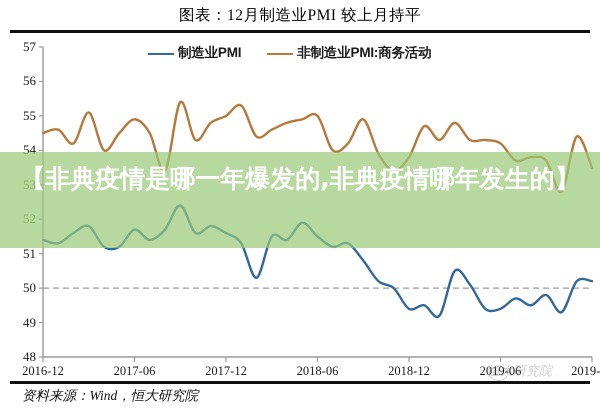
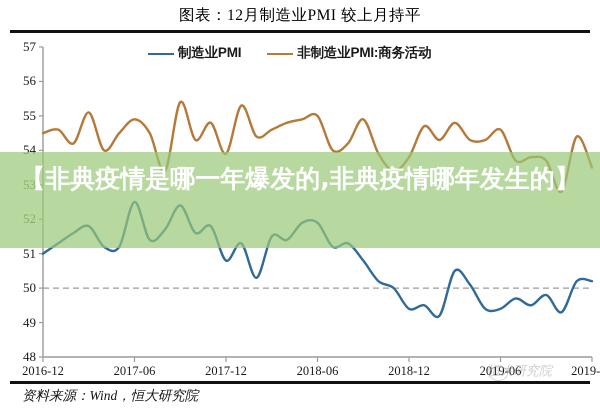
制造业PMI/2016-12: 51.4 -> 51.0
制造业PMI/2017-06: 51.7 -> 52.5
制造业PMI/2017-12: 51.6 -> 50.8
非制造业PMI:商务活动/2017-12: 55.0 -> 53.9
制造业PMI/2018-06: 51.5 -> 51.9
非制造业PMI:商务活动/2019-06: 54.2 -> 54.6
